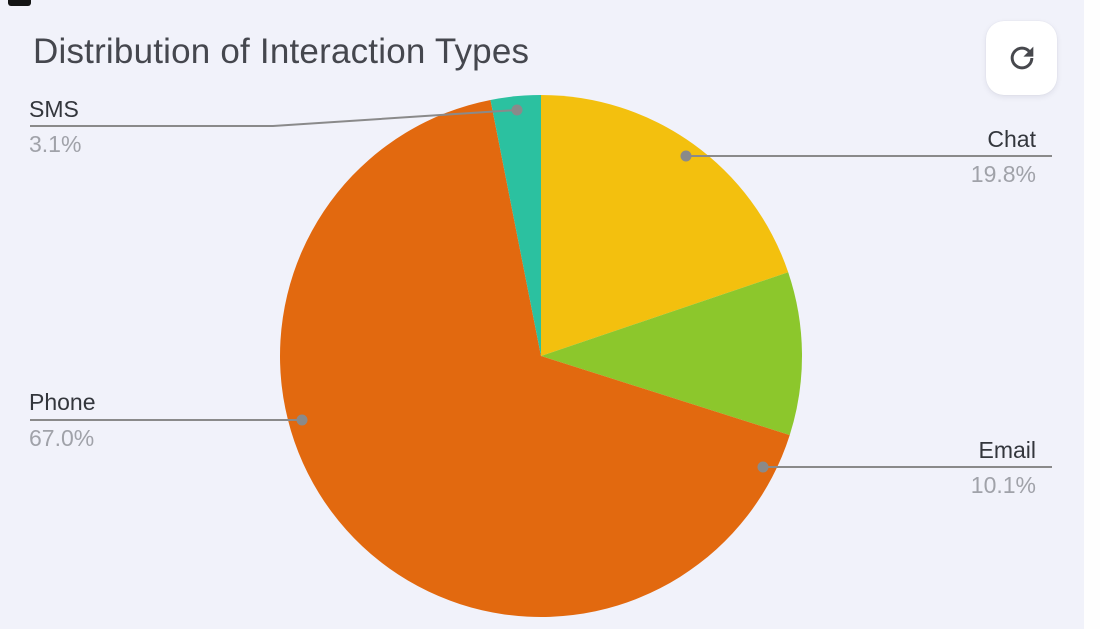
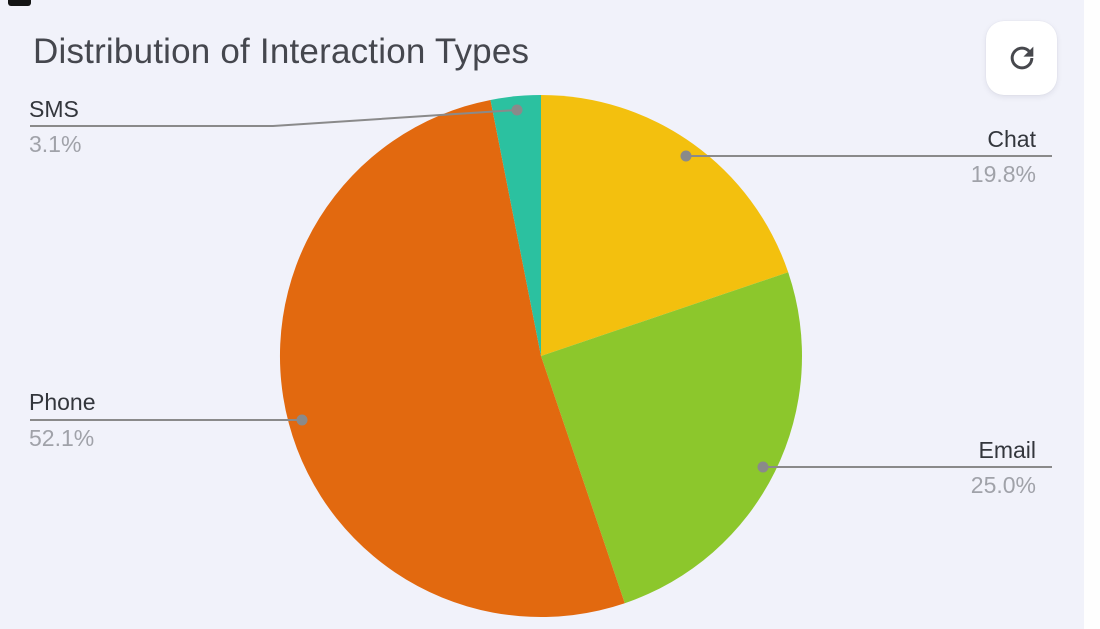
Email: 10.1% -> 25.0%
Phone: 67.0% -> 52.1%
